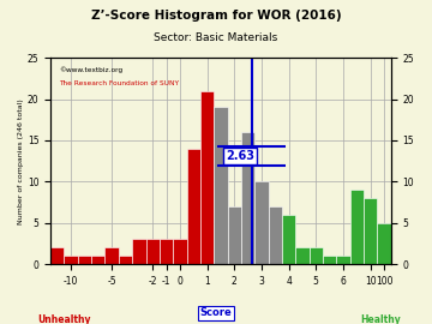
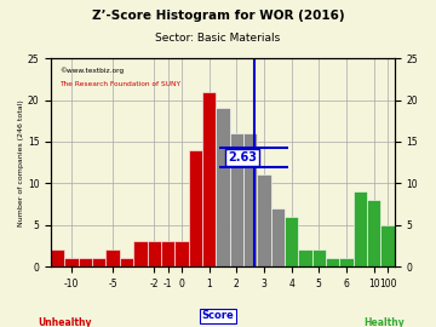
2: 7 -> 16
3: 10 -> 11
